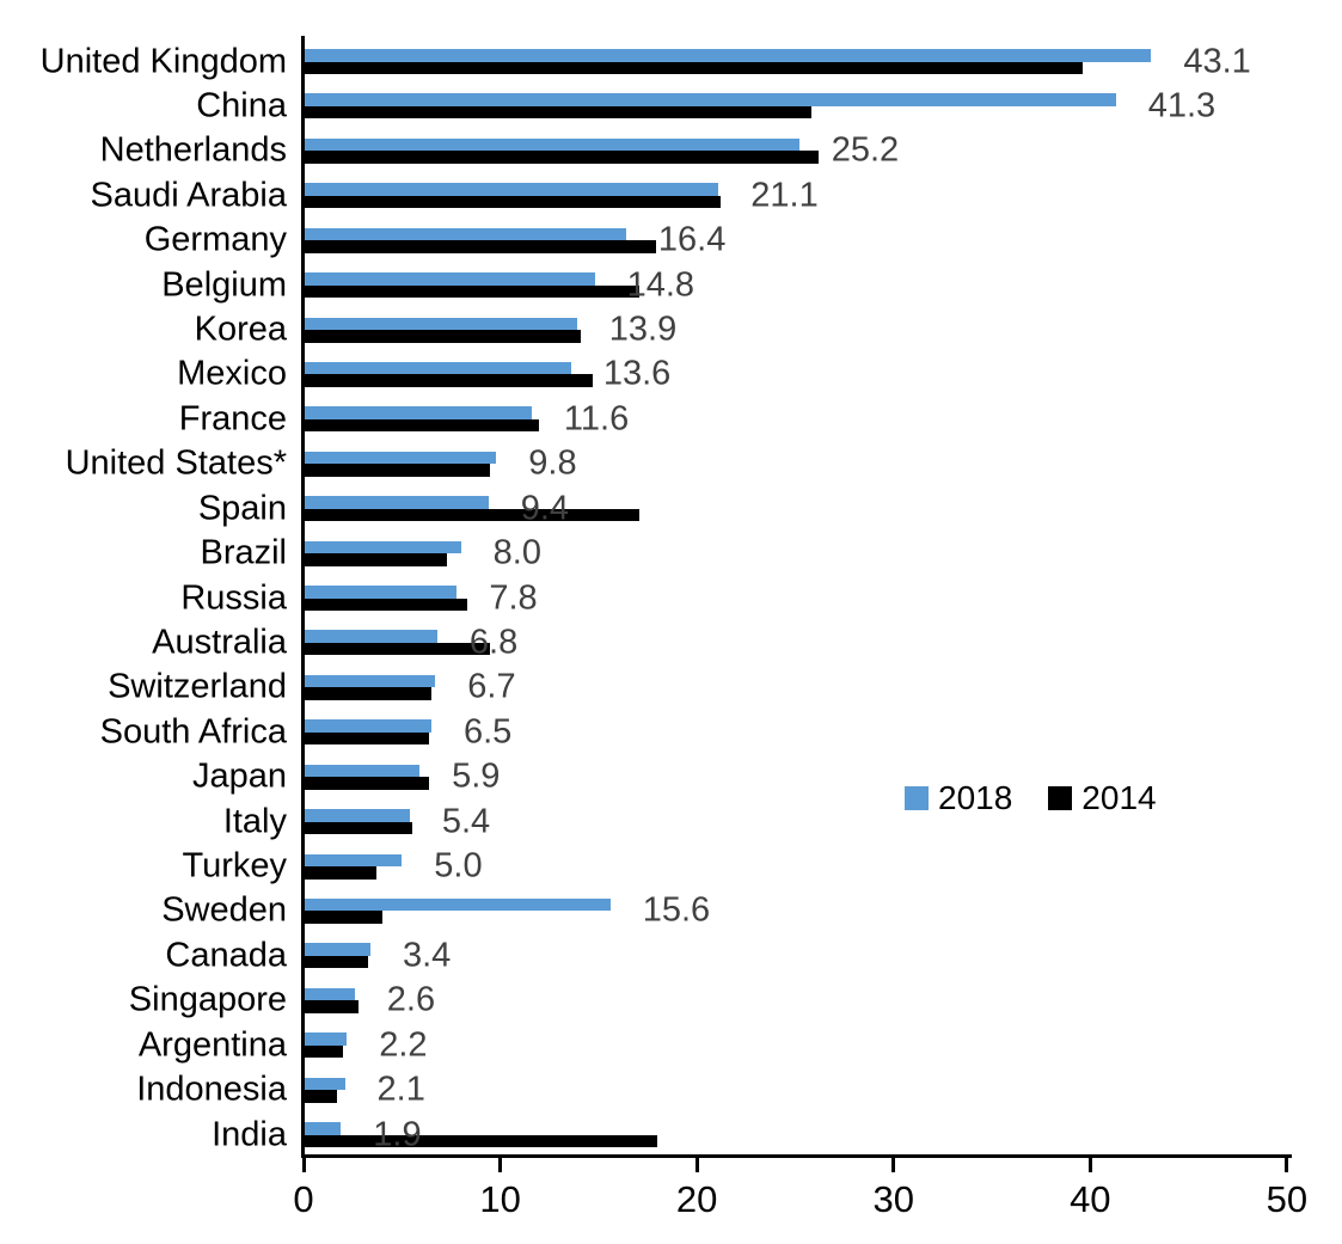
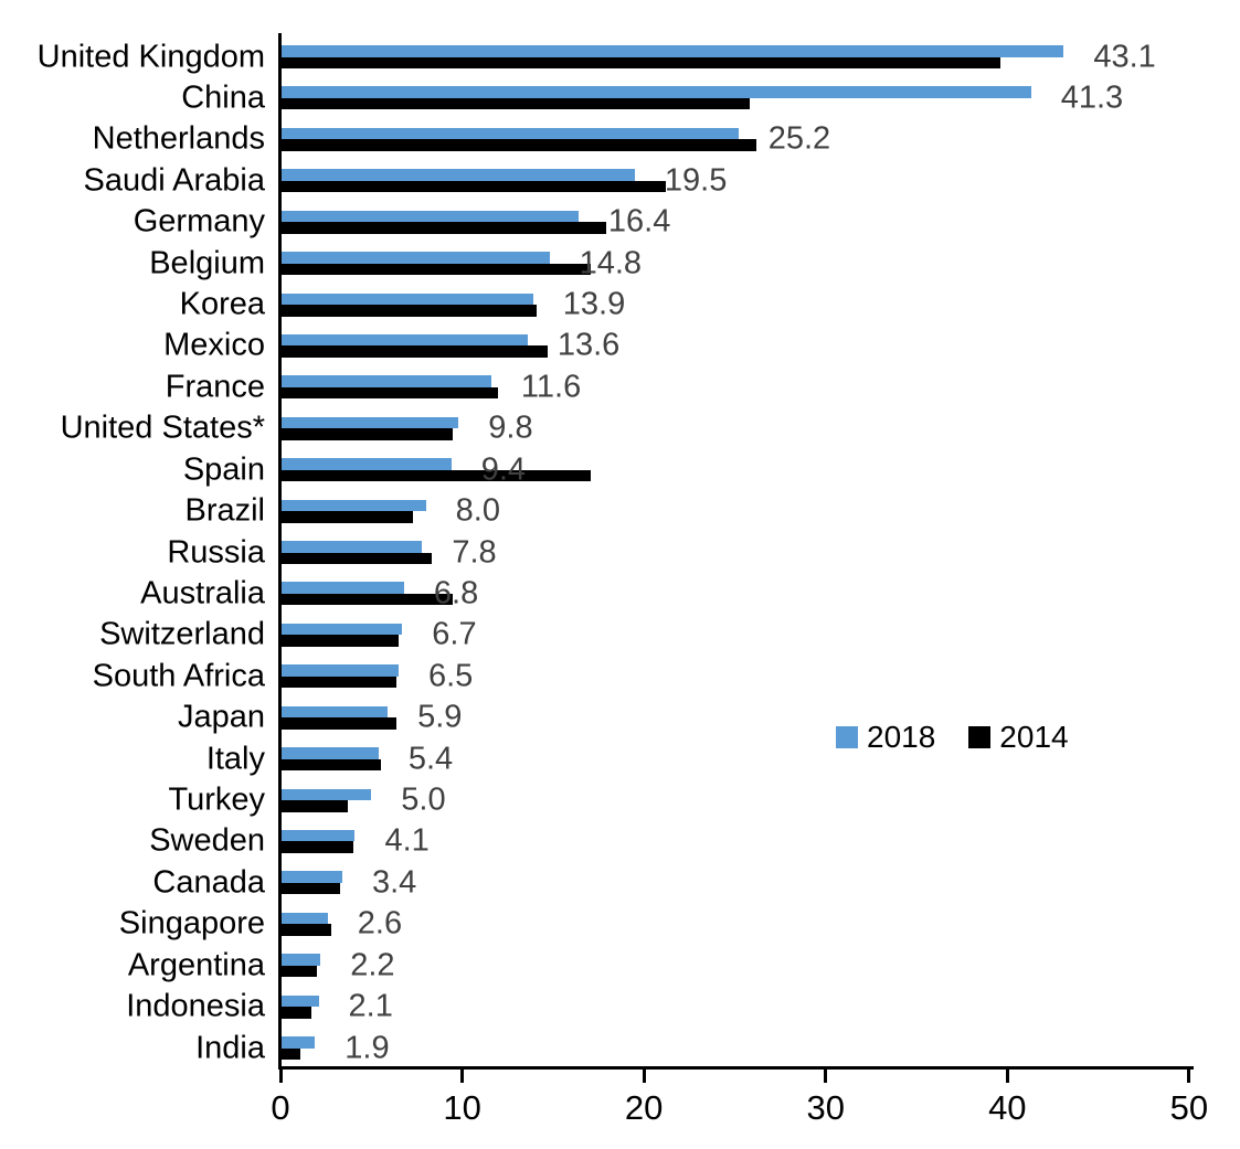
2018/Saudi Arabia: 21.1 -> 19.5
2018/Sweden: 15.6 -> 4.1
2014/India: 18.0 -> 1.1
